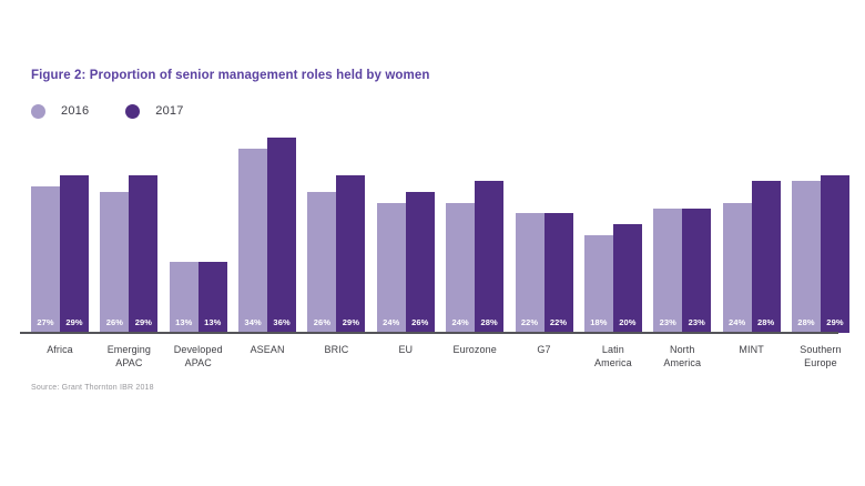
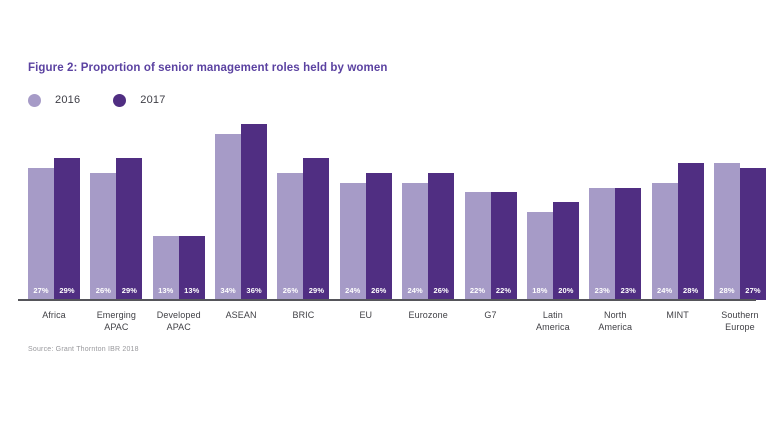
2017/Eurozone: 28% -> 26%
2017/Southern Europe: 29% -> 27%
